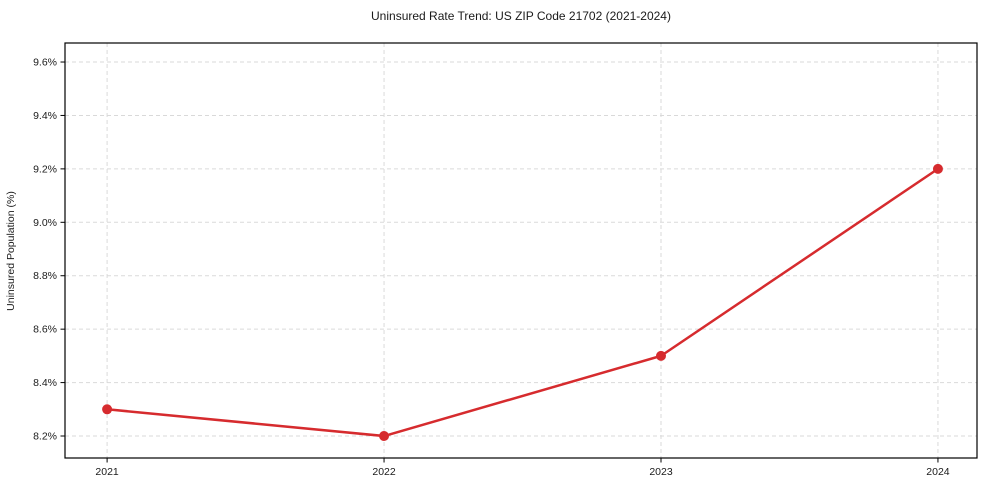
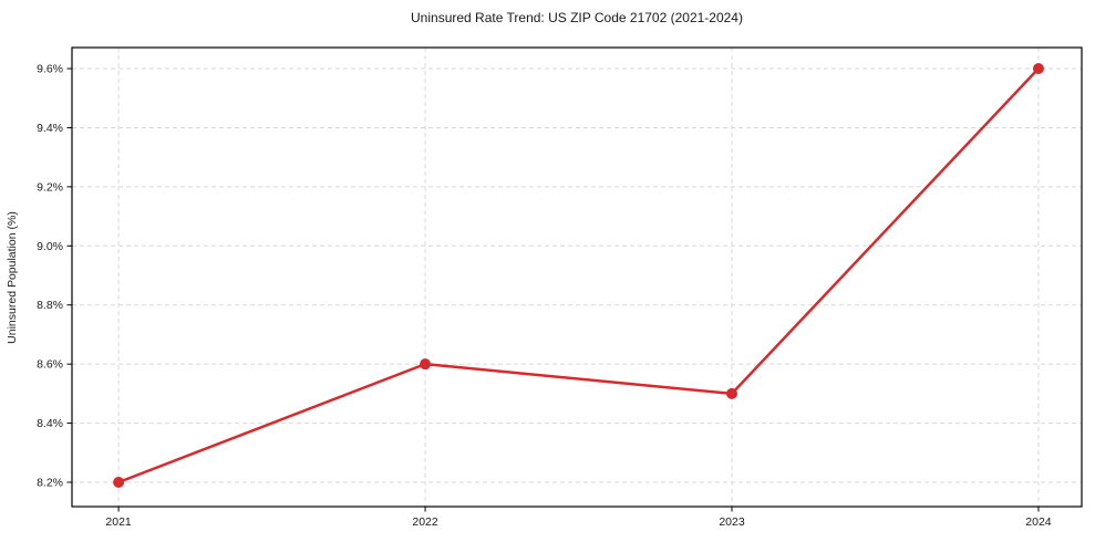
2021: 8.3% -> 8.2%
2022: 8.2% -> 8.6%
2024: 9.2% -> 9.6%
